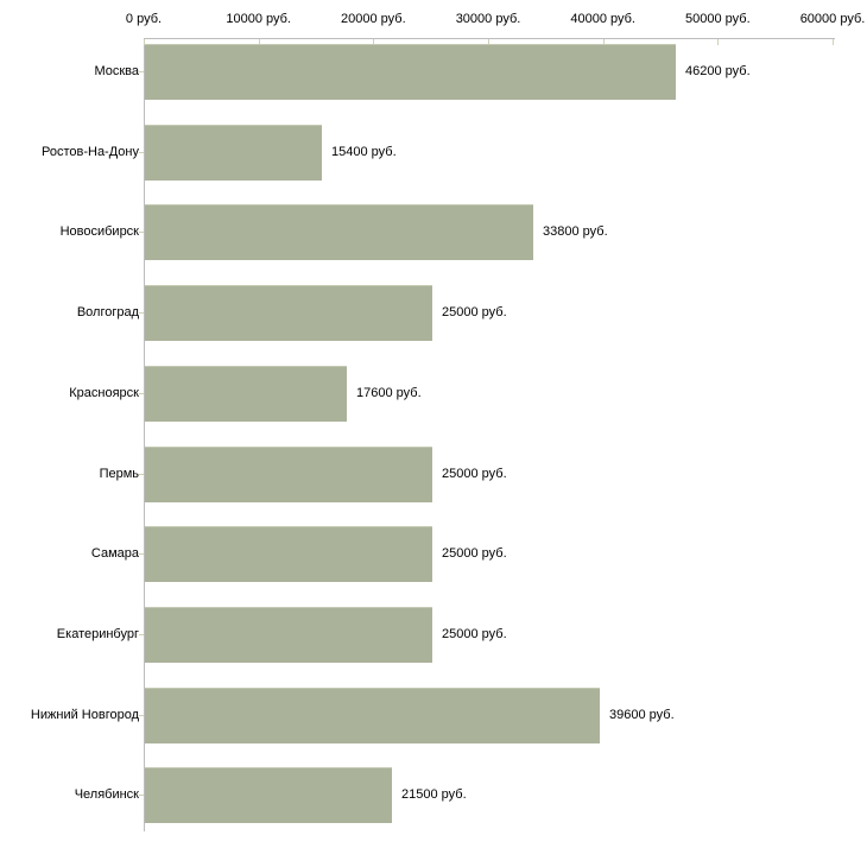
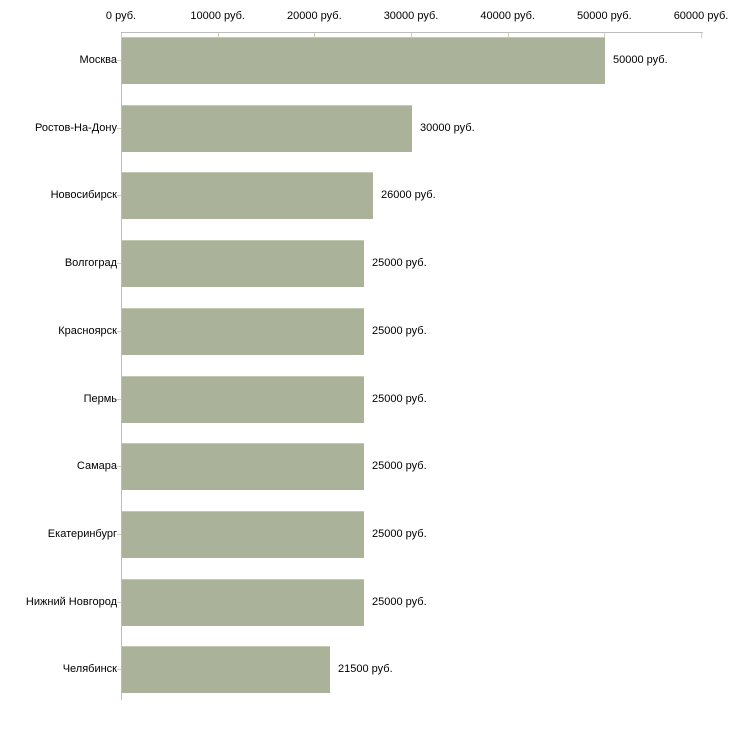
Москва: 46200 -> 50000
Ростов-На-Дону: 15400 -> 30000
Новосибирск: 33800 -> 26000
Красноярск: 17600 -> 25000
Нижний Новгород: 39600 -> 25000
